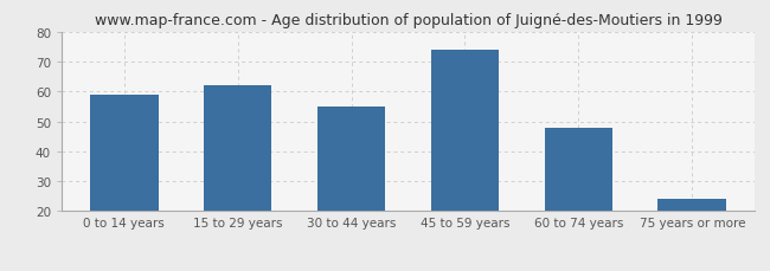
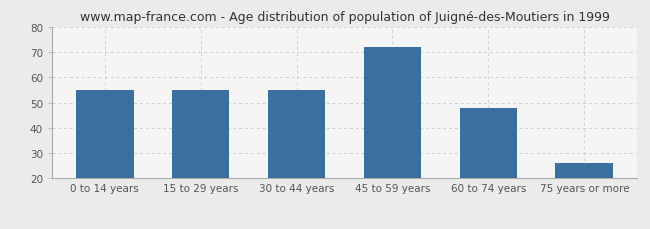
0 to 14 years: 59 -> 55
15 to 29 years: 62 -> 55
45 to 59 years: 74 -> 72
75 years or more: 24 -> 26
